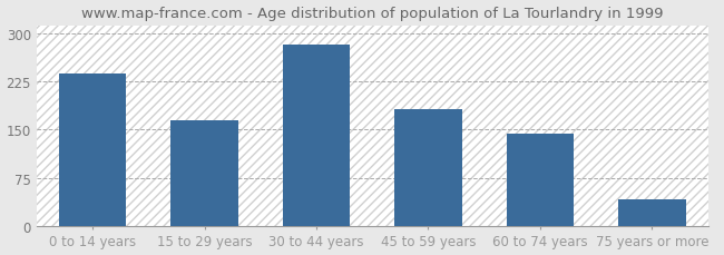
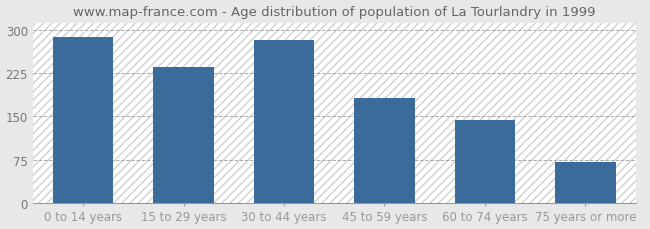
0 to 14 years: 238 -> 288
15 to 29 years: 164 -> 236
75 years or more: 42 -> 71
